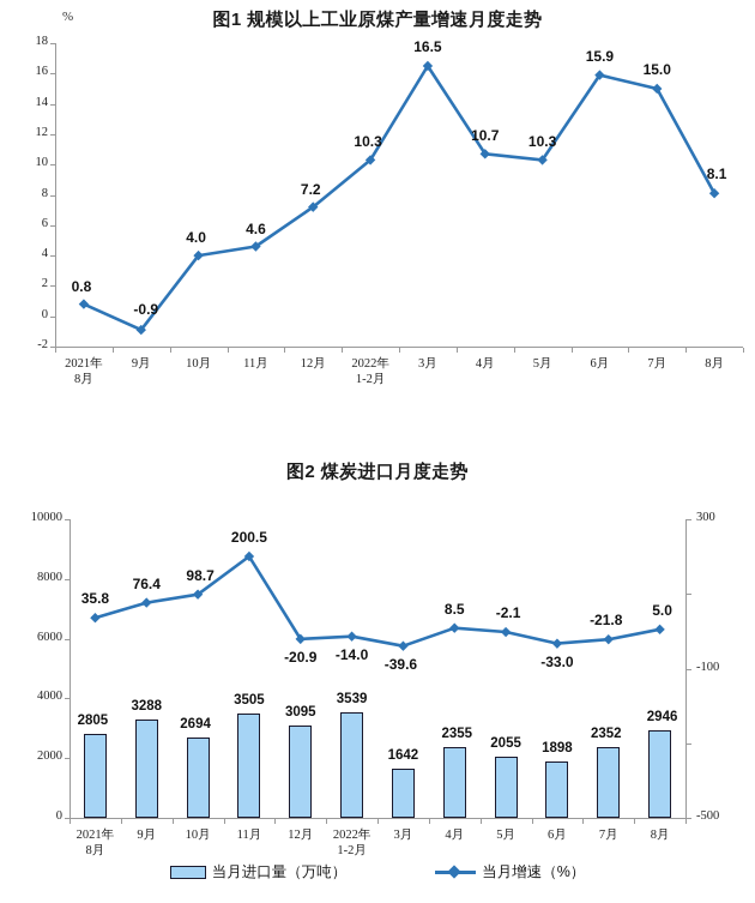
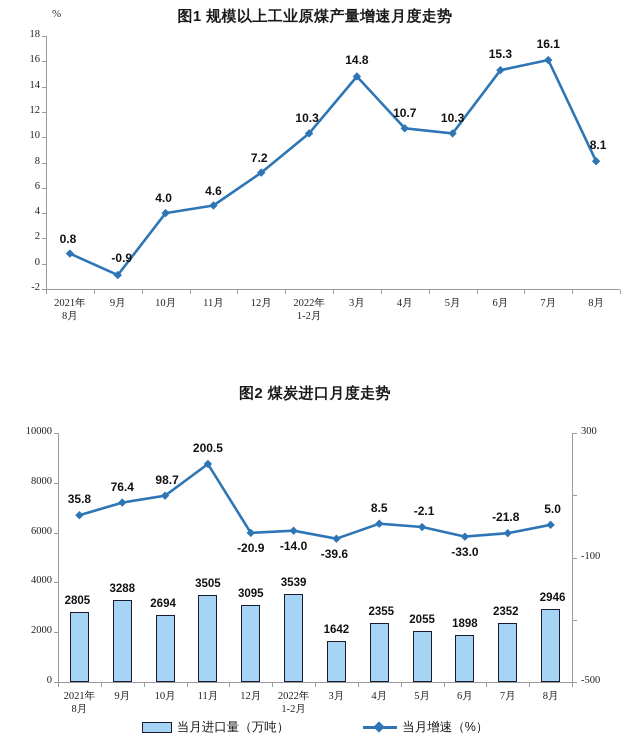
图1 规模以上工业原煤产量增速月度走势/3月: 16.5 -> 14.8
图1 规模以上工业原煤产量增速月度走势/6月: 15.9 -> 15.3
图1 规模以上工业原煤产量增速月度走势/7月: 15.0 -> 16.1
